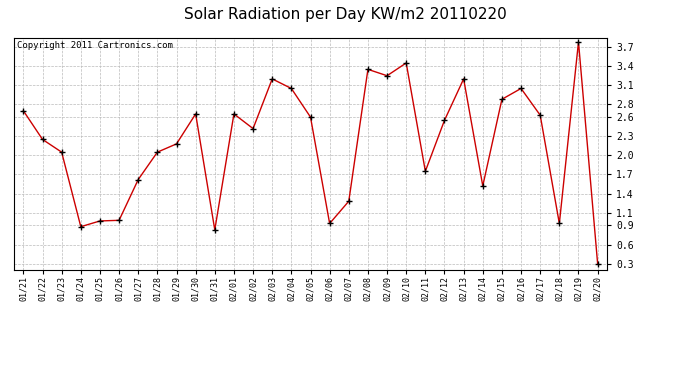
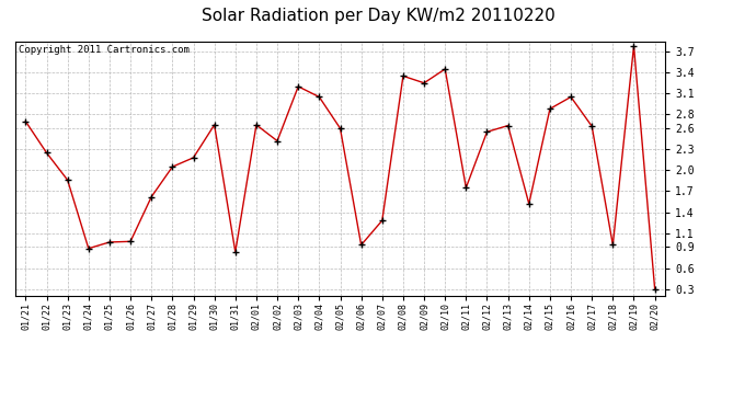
01/23: 2.05 -> 1.86
02/13: 3.20 -> 2.64
